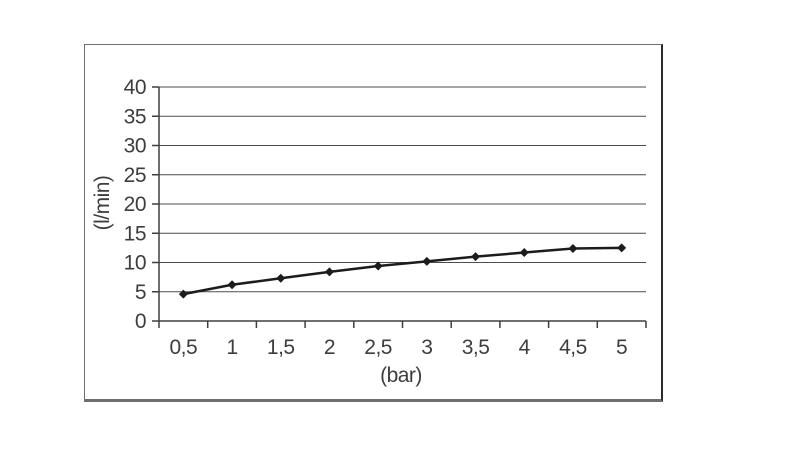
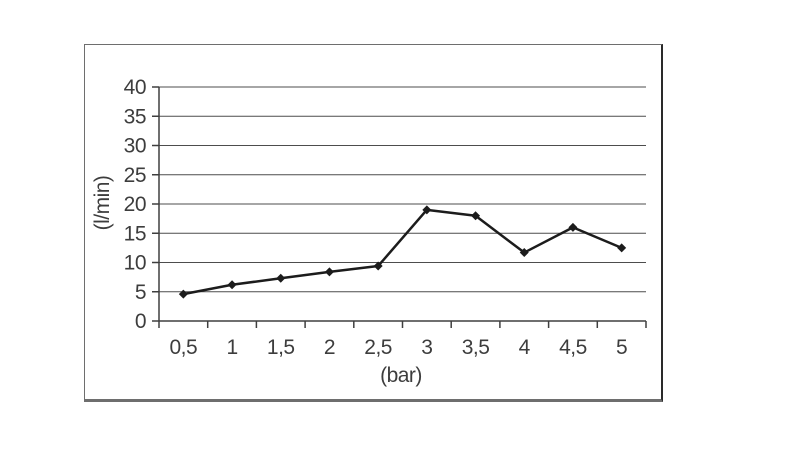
3: 10 -> 19
3,5: 11 -> 18
4,5: 12 -> 16
